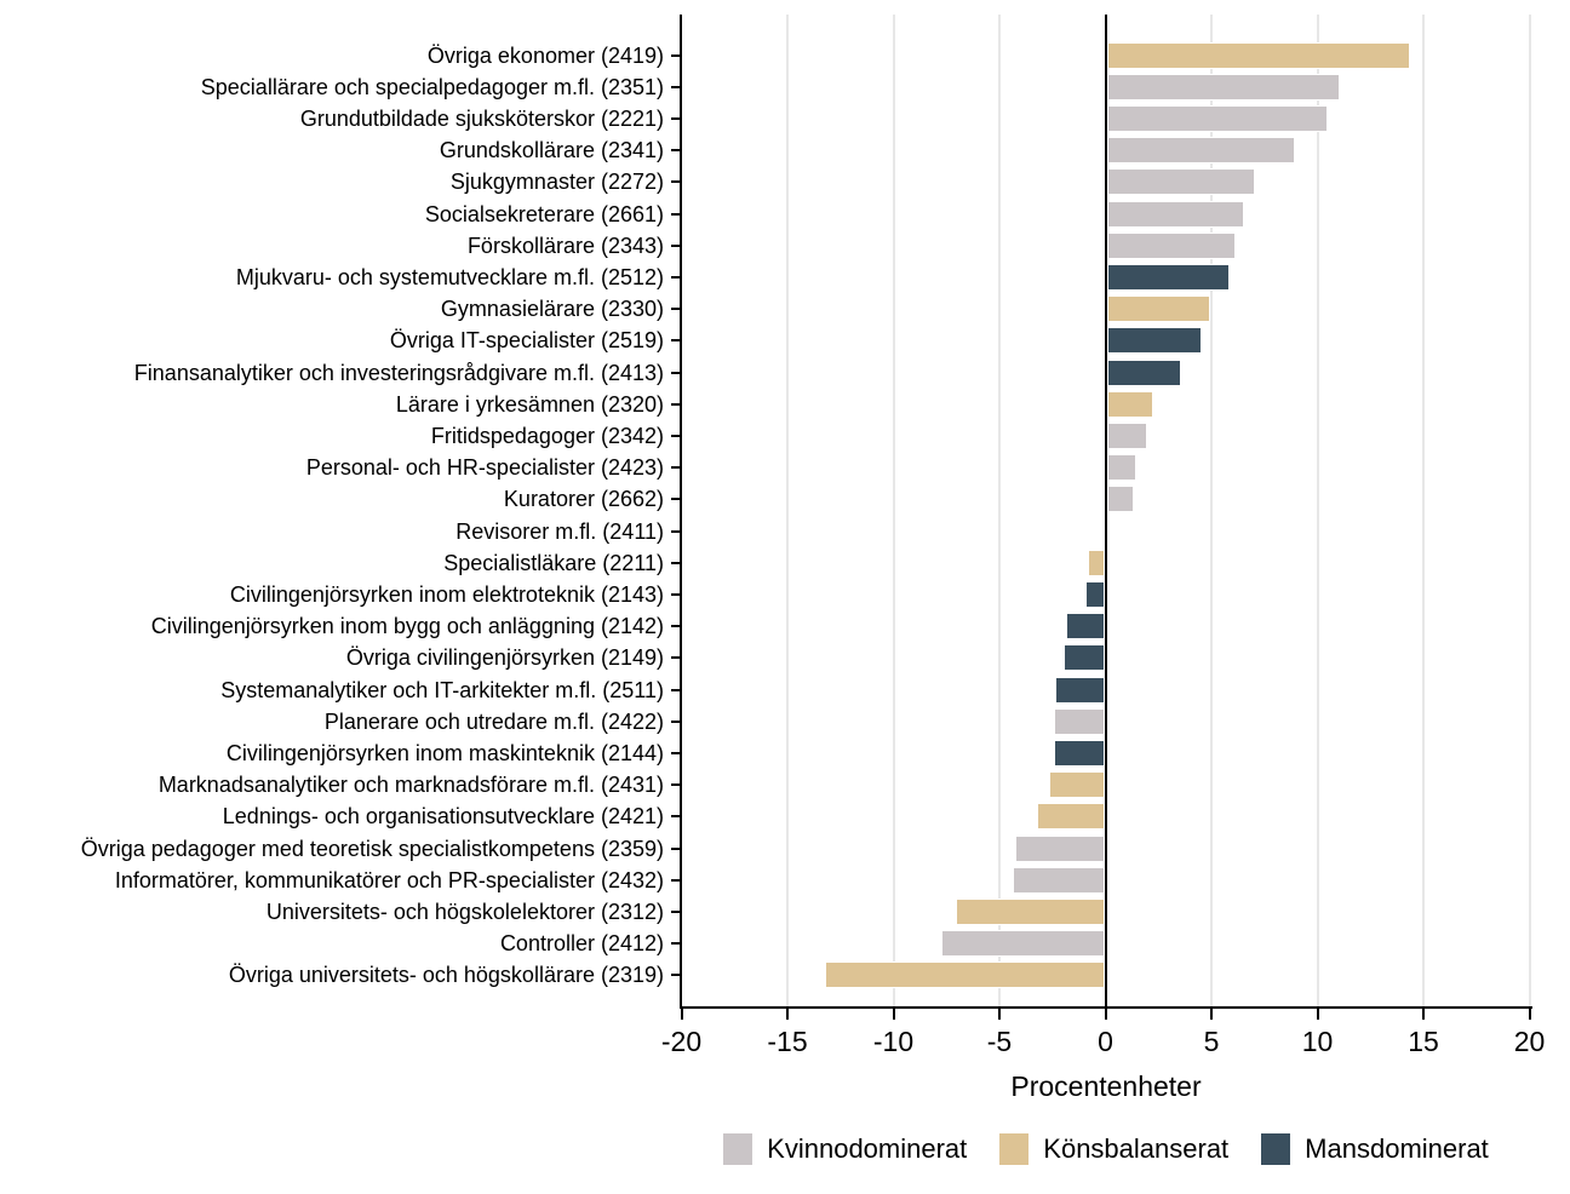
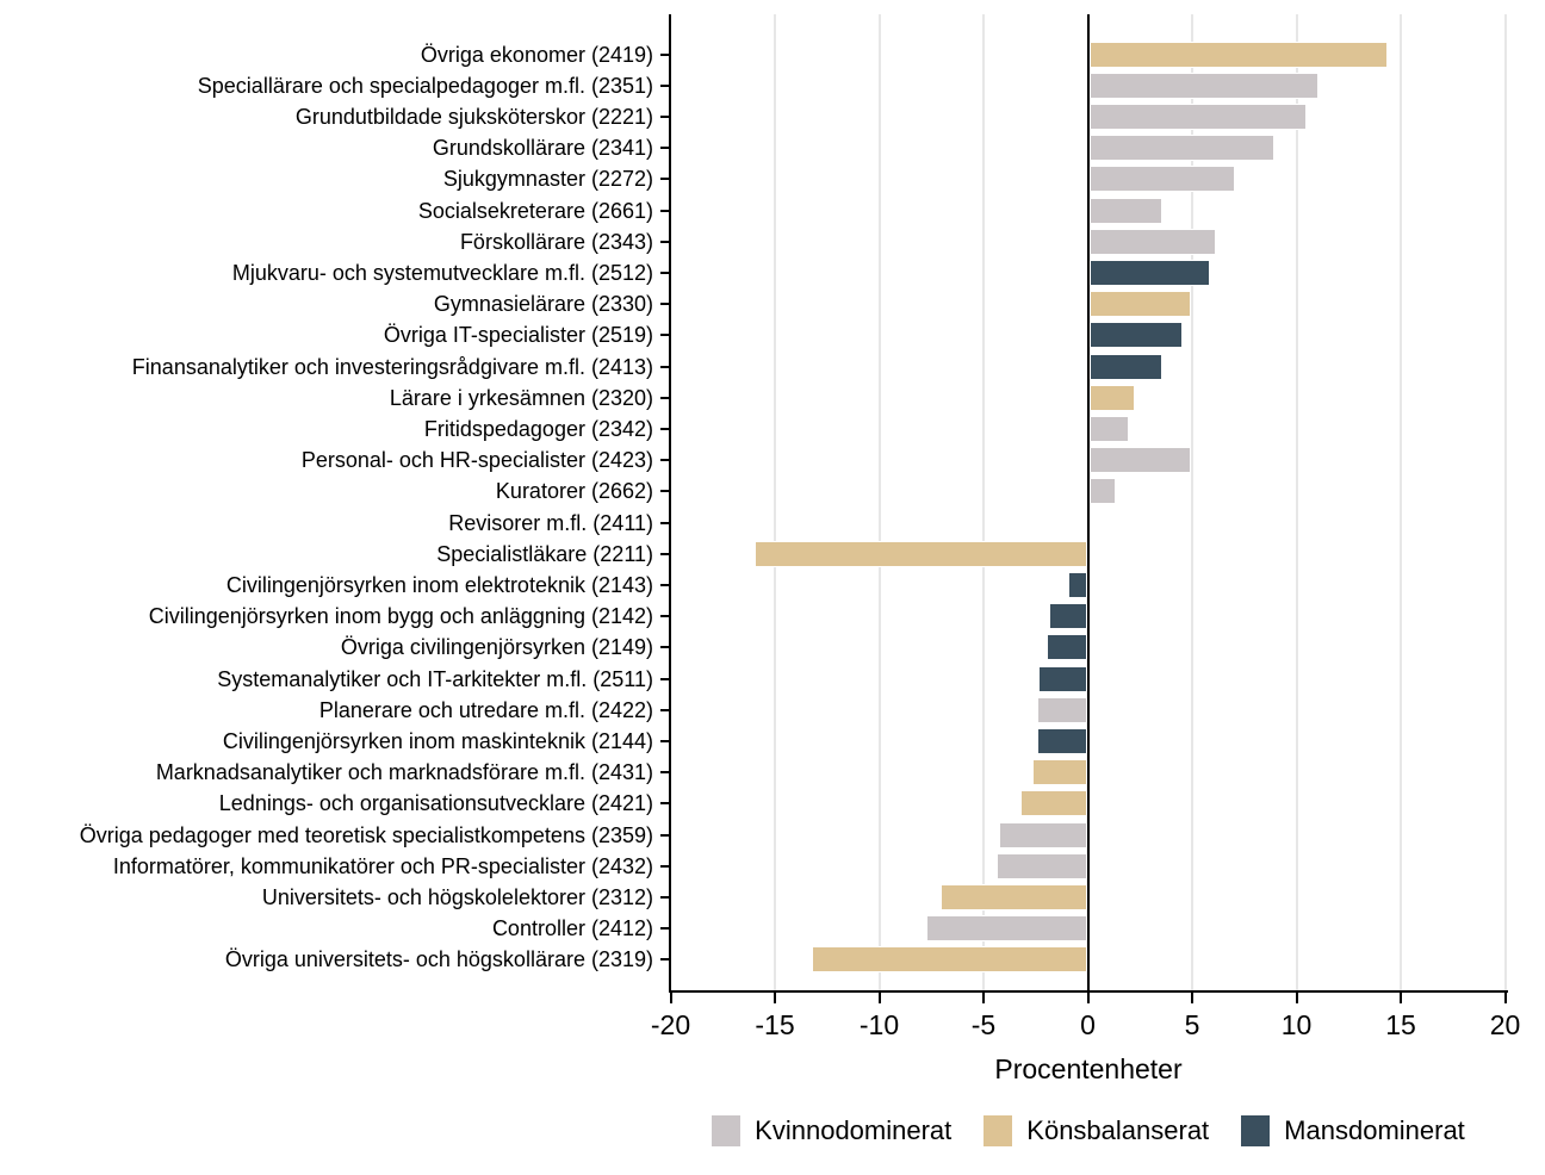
Socialsekreterare (2661): 6.5 -> 3.5
Personal- och HR-specialister (2423): 1.4 -> 4.9
Specialistläkare (2211): -0.8 -> -15.9
